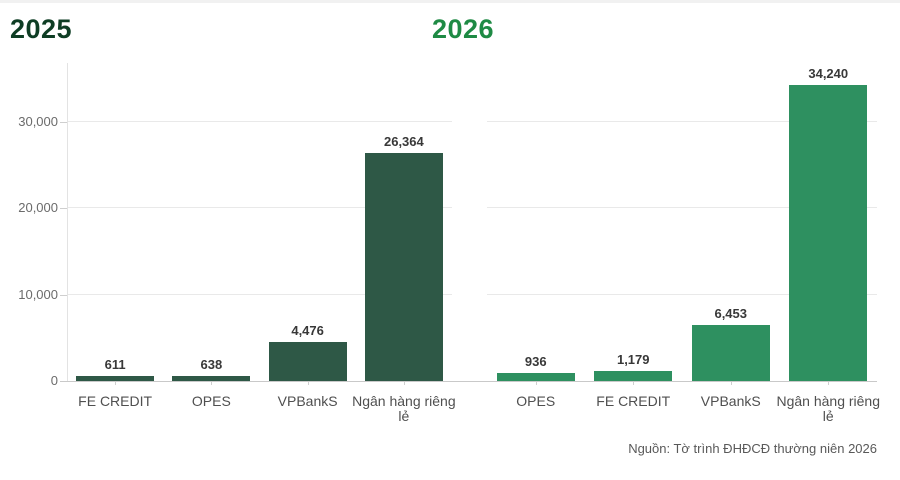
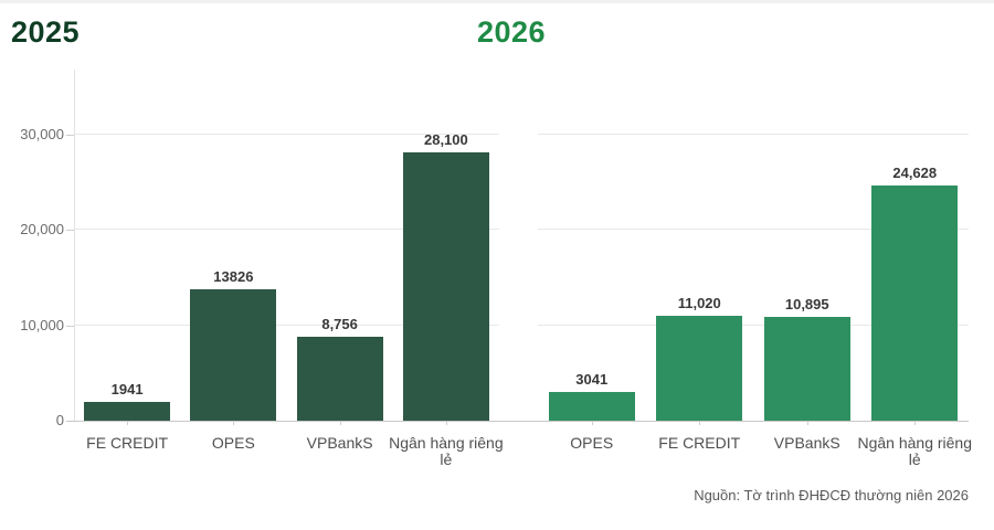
2025/FE CREDIT: 611 -> 1941
2025/OPES: 638 -> 13826
2025/VPBankS: 4,476 -> 8,756
2025/Ngân hàng riêng lẻ: 26,364 -> 28,100
2026/OPES: 936 -> 3041
2026/FE CREDIT: 1,179 -> 11,020
2026/VPBankS: 6,453 -> 10,895
2026/Ngân hàng riêng lẻ: 34,240 -> 24,628
